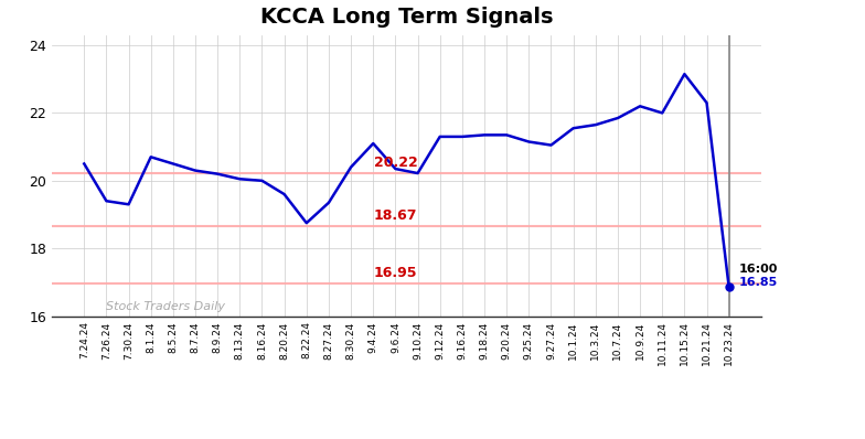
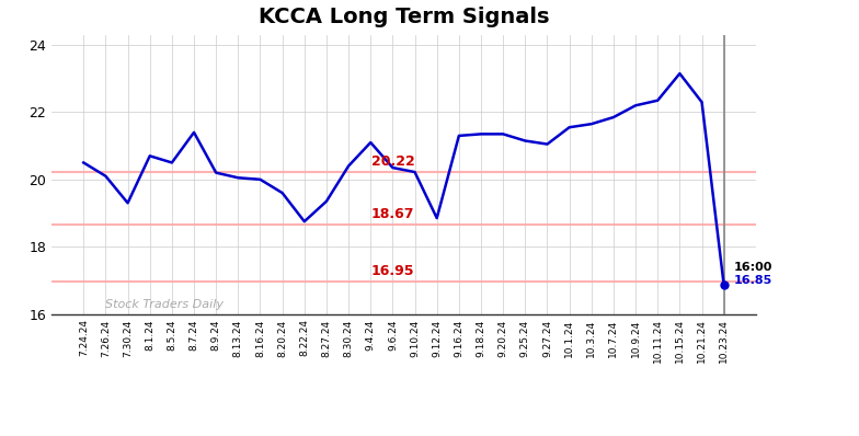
7.26.24: 19.40 -> 20.10
8.7.24: 20.30 -> 21.40
9.12.24: 21.30 -> 18.85
10.11.24: 22.00 -> 22.35
